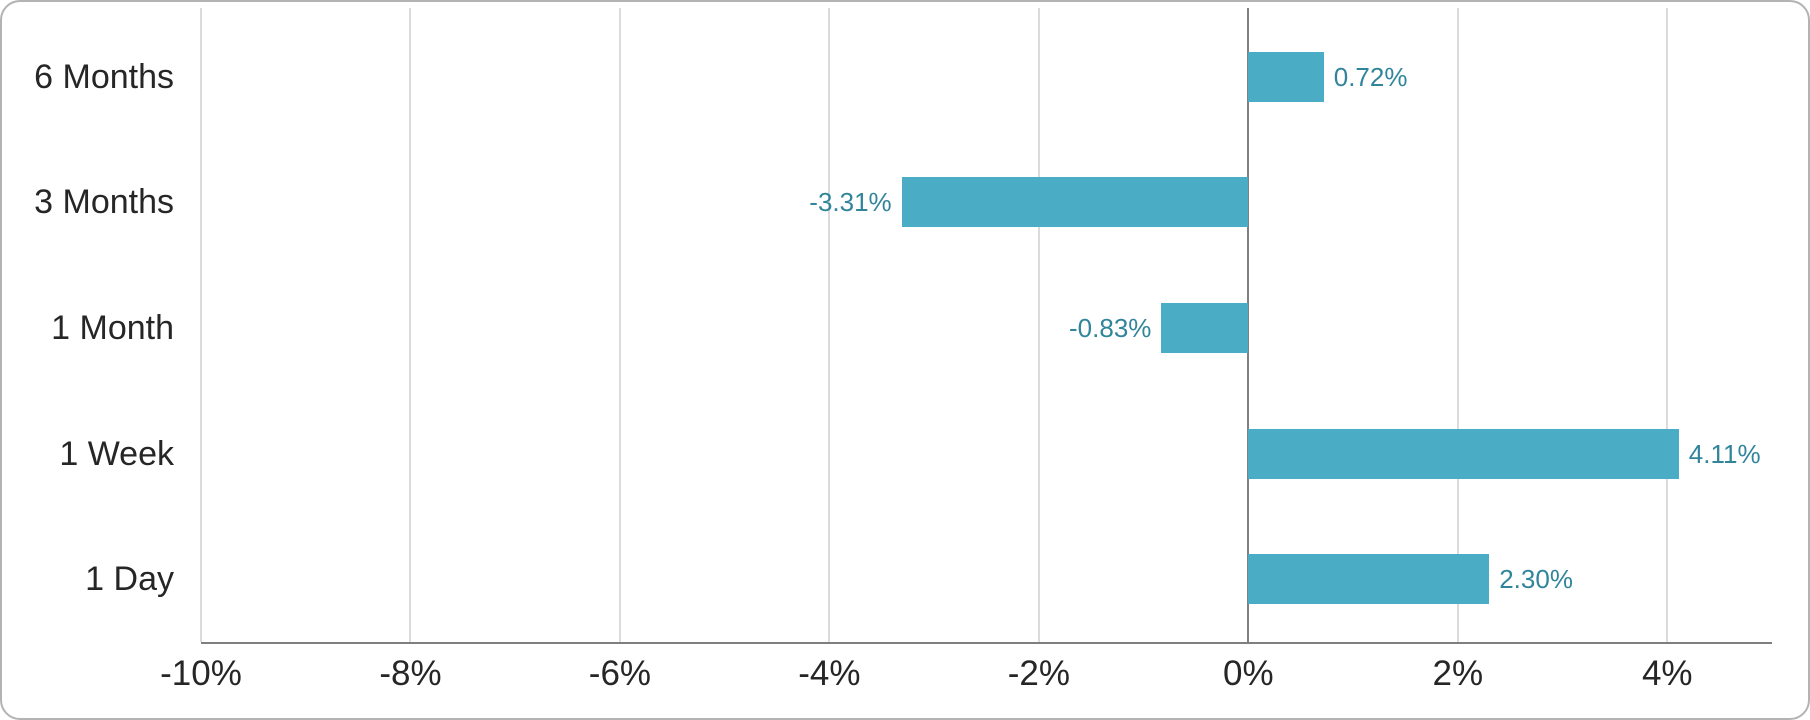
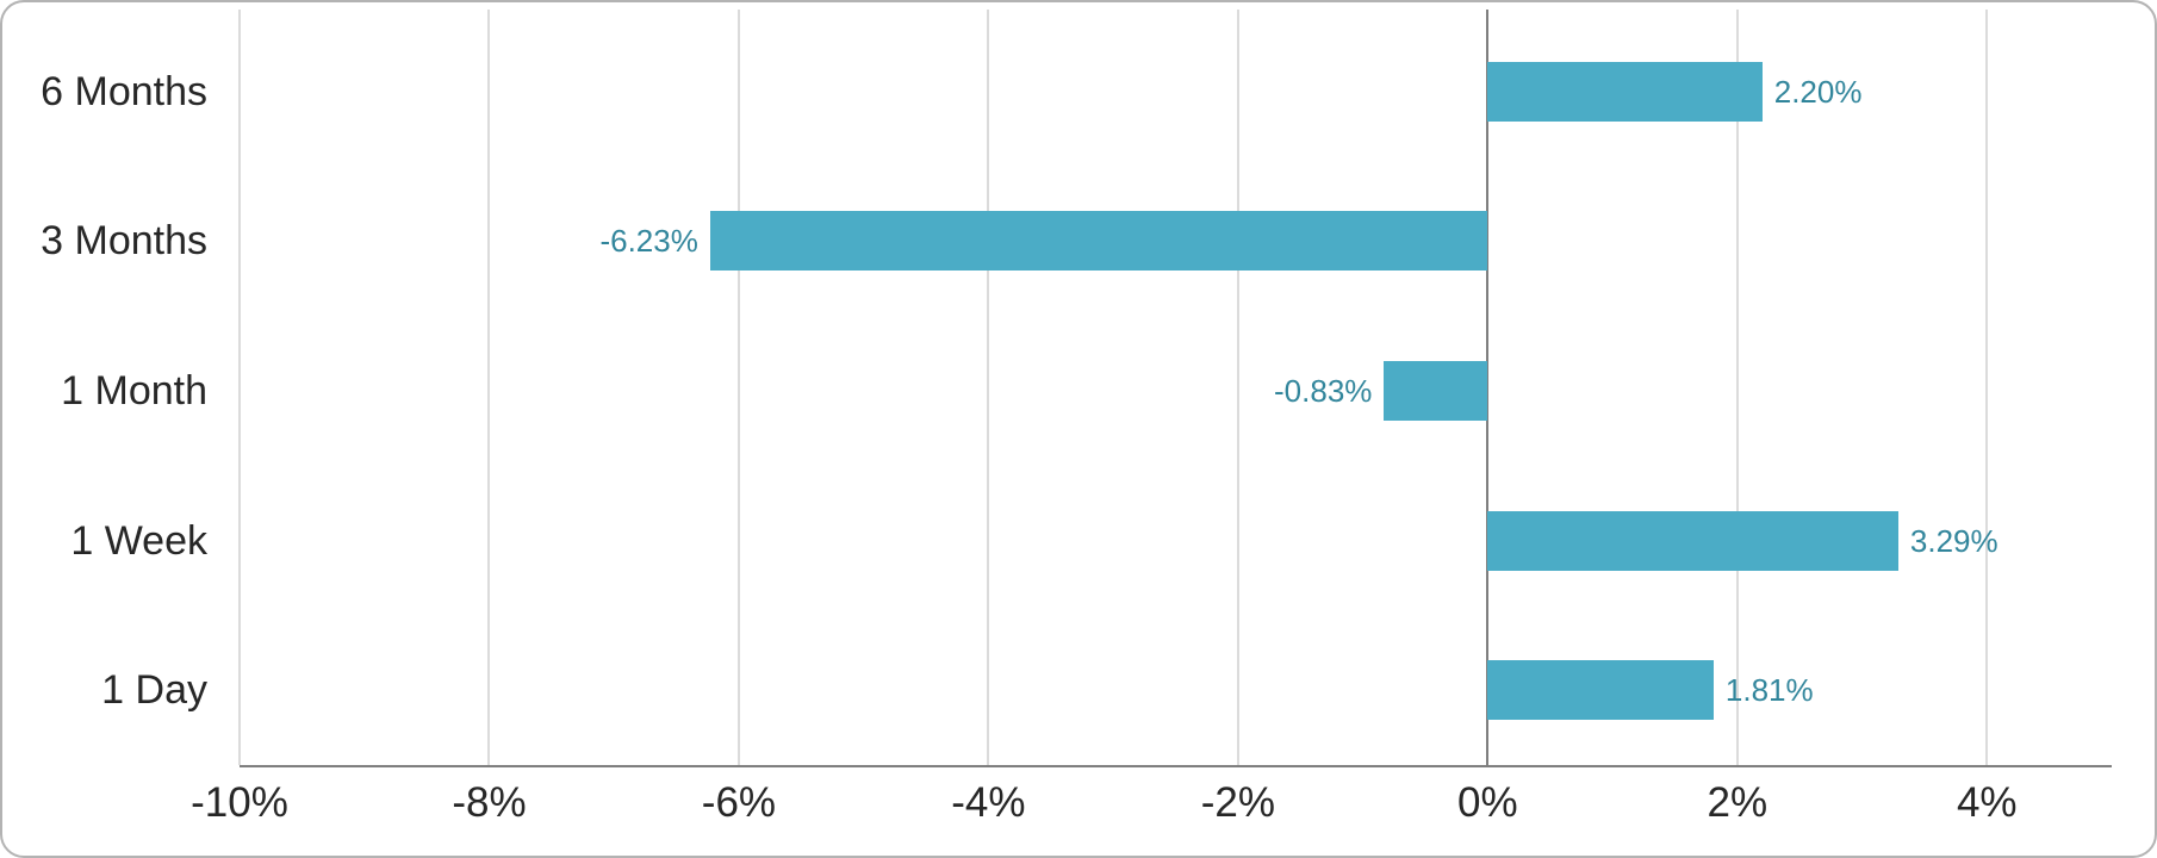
6 Months: 0.72% -> 2.20%
3 Months: -3.31% -> -6.23%
1 Week: 4.11% -> 3.29%
1 Day: 2.30% -> 1.81%
